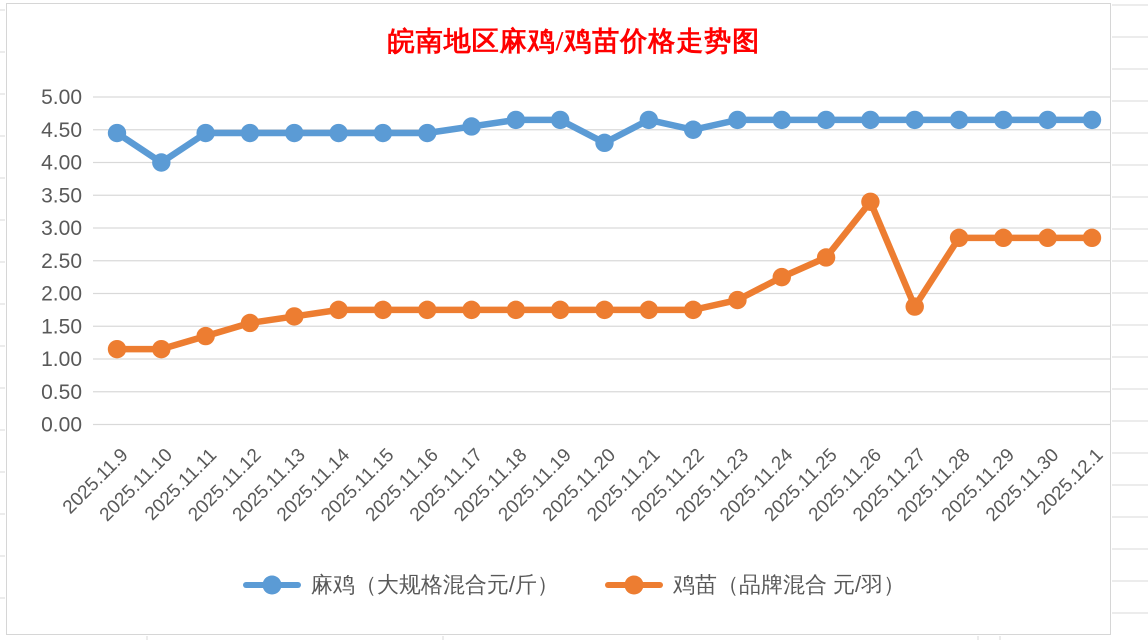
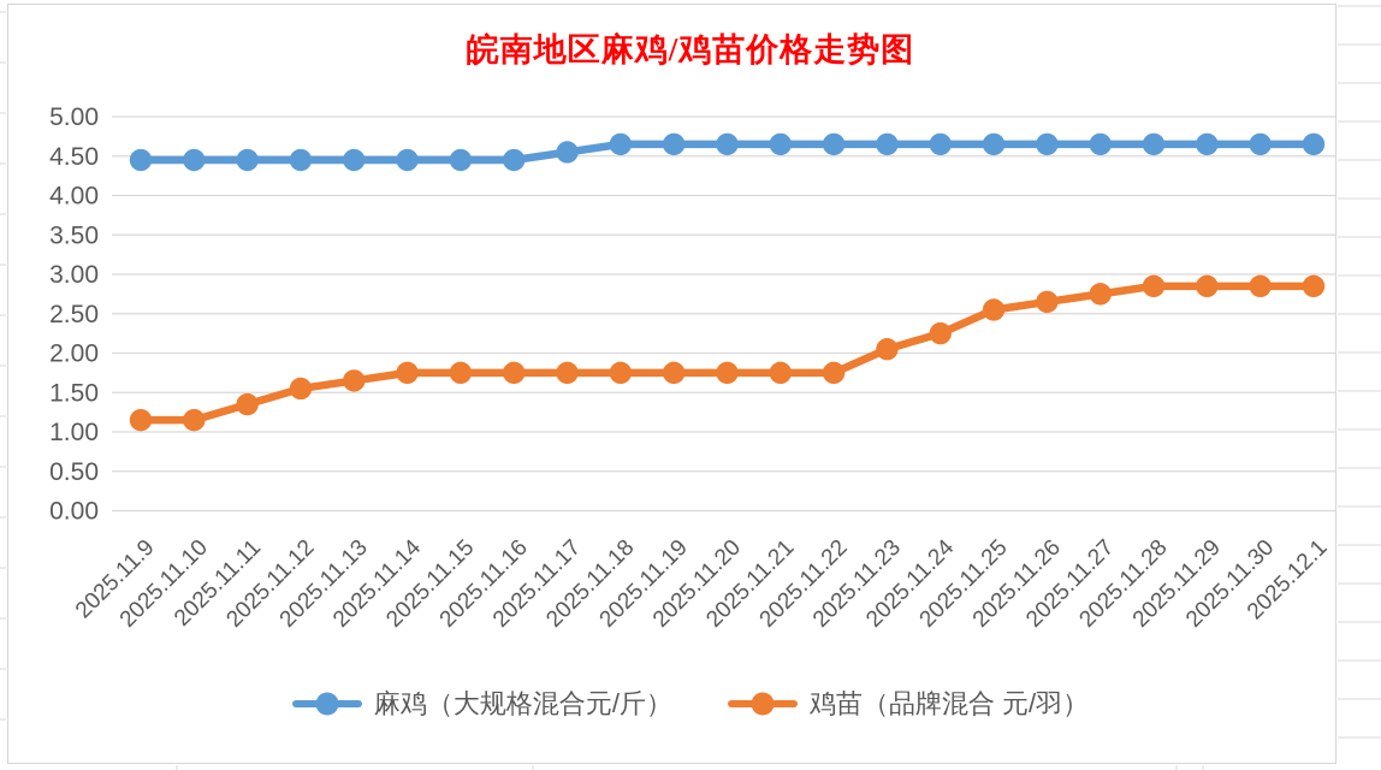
麻鸡（大规格混合元/斤）/2025.11.10: 4.0 -> 4.5
麻鸡（大规格混合元/斤）/2025.11.20: 4.3 -> 4.7
麻鸡（大规格混合元/斤）/2025.11.22: 4.5 -> 4.7
鸡苗（品牌混合 元/羽）/2025.11.23: 1.9 -> 2.0
鸡苗（品牌混合 元/羽）/2025.11.26: 3.4 -> 2.6
鸡苗（品牌混合 元/羽）/2025.11.27: 1.8 -> 2.8
